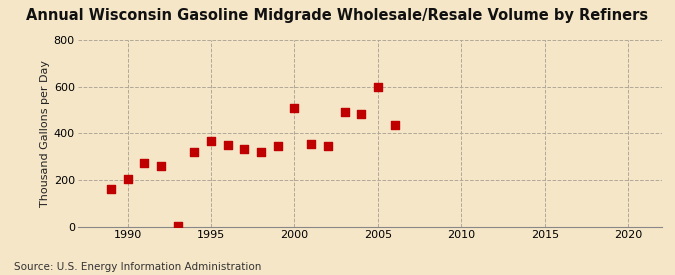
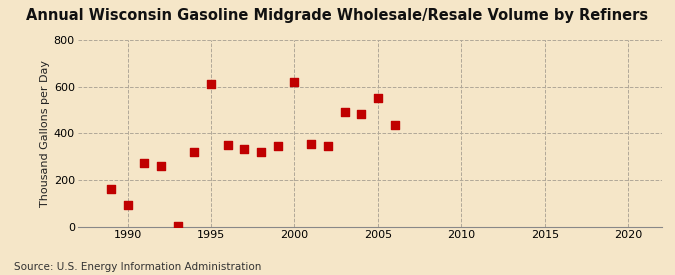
1990: 205 -> 95
1995: 368 -> 610
2000: 510 -> 620
2005: 600 -> 550
